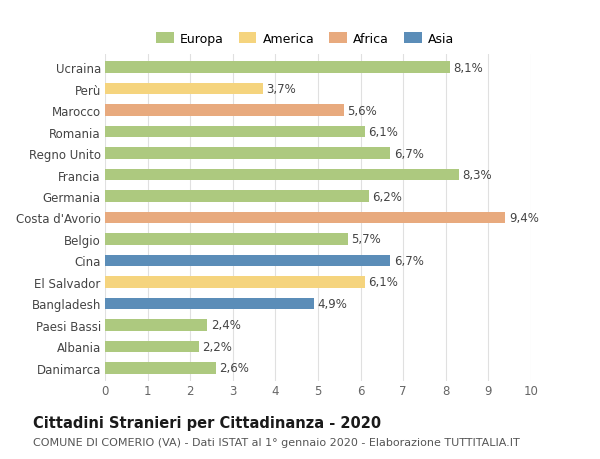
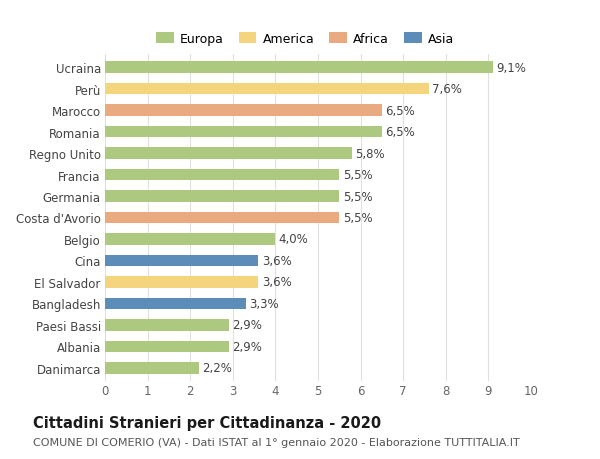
Ucraina: 8,1% -> 9,1%
Perù: 3,7% -> 7,6%
Marocco: 5,6% -> 6,5%
Romania: 6,1% -> 6,5%
Regno Unito: 6,7% -> 5,8%
Francia: 8,3% -> 5,5%
Germania: 6,2% -> 5,5%
Costa d'Avorio: 9,4% -> 5,5%
Belgio: 5,7% -> 4,0%
Cina: 6,7% -> 3,6%
El Salvador: 6,1% -> 3,6%
Bangladesh: 4,9% -> 3,3%
Paesi Bassi: 2,4% -> 2,9%
Albania: 2,2% -> 2,9%
Danimarca: 2,6% -> 2,2%
